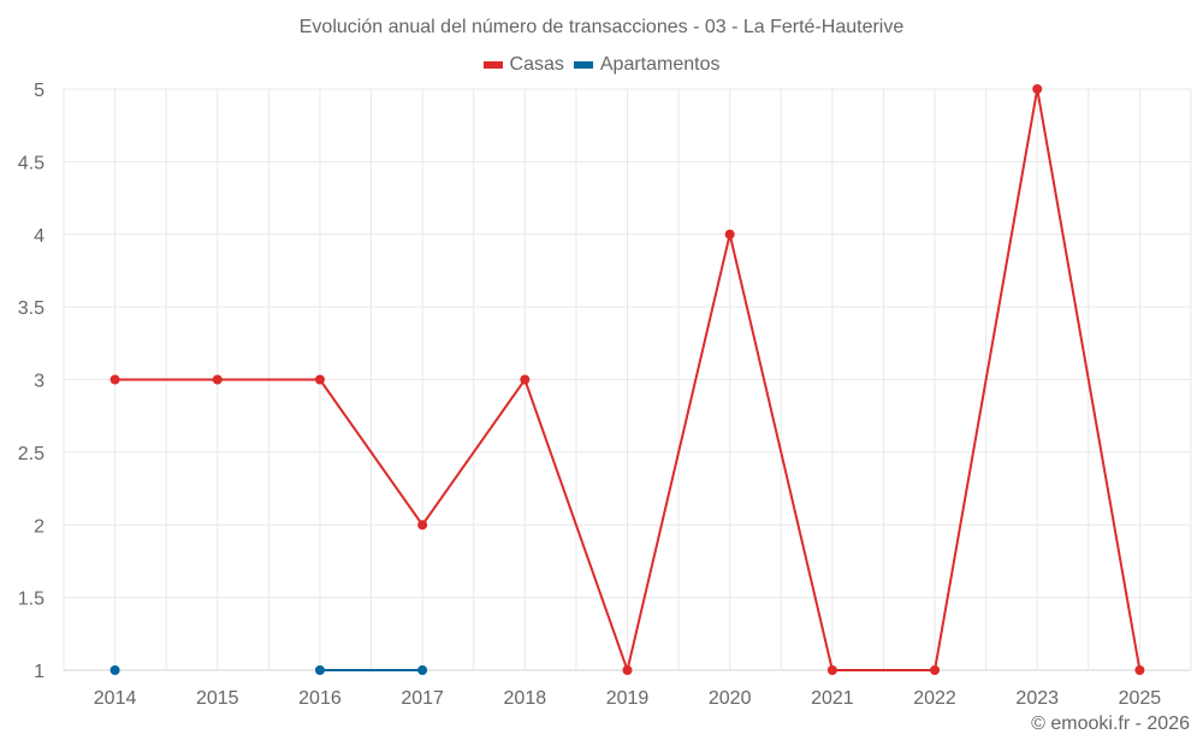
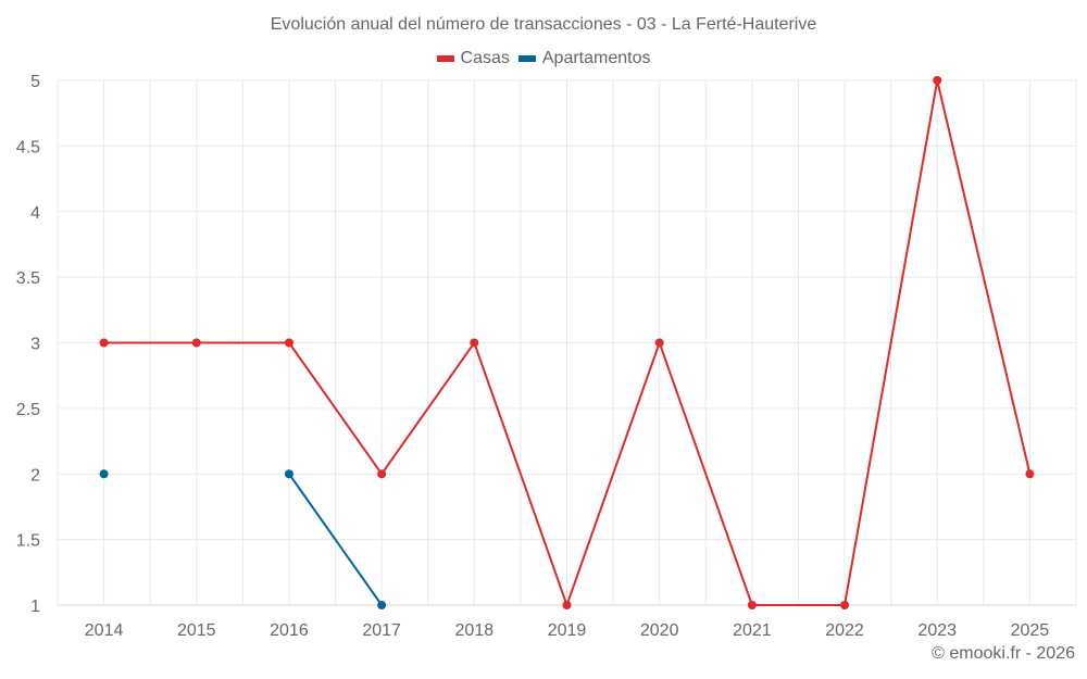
Apartamentos/2014: 1 -> 2
Apartamentos/2016: 1 -> 2
Casas/2020: 4 -> 3
Casas/2025: 1 -> 2
